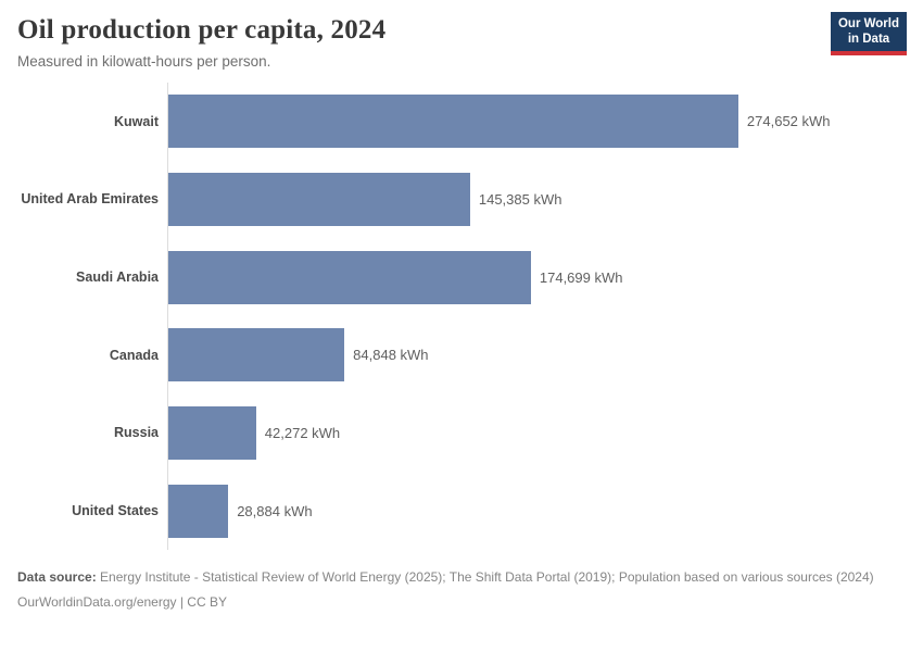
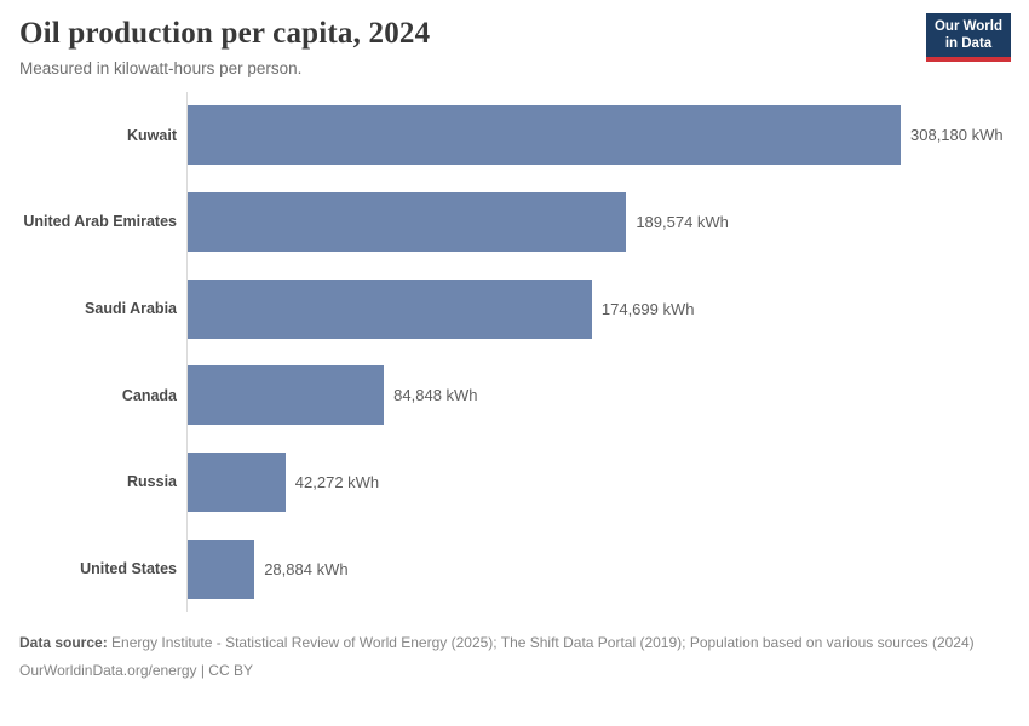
Kuwait: 274,652 -> 308,180
United Arab Emirates: 145,385 -> 189,574
